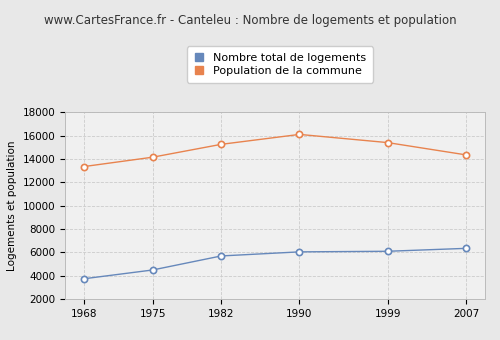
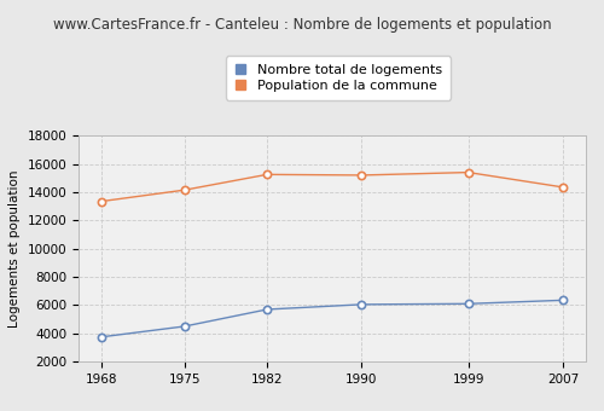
Population de la commune/1990: 16100 -> 15200
